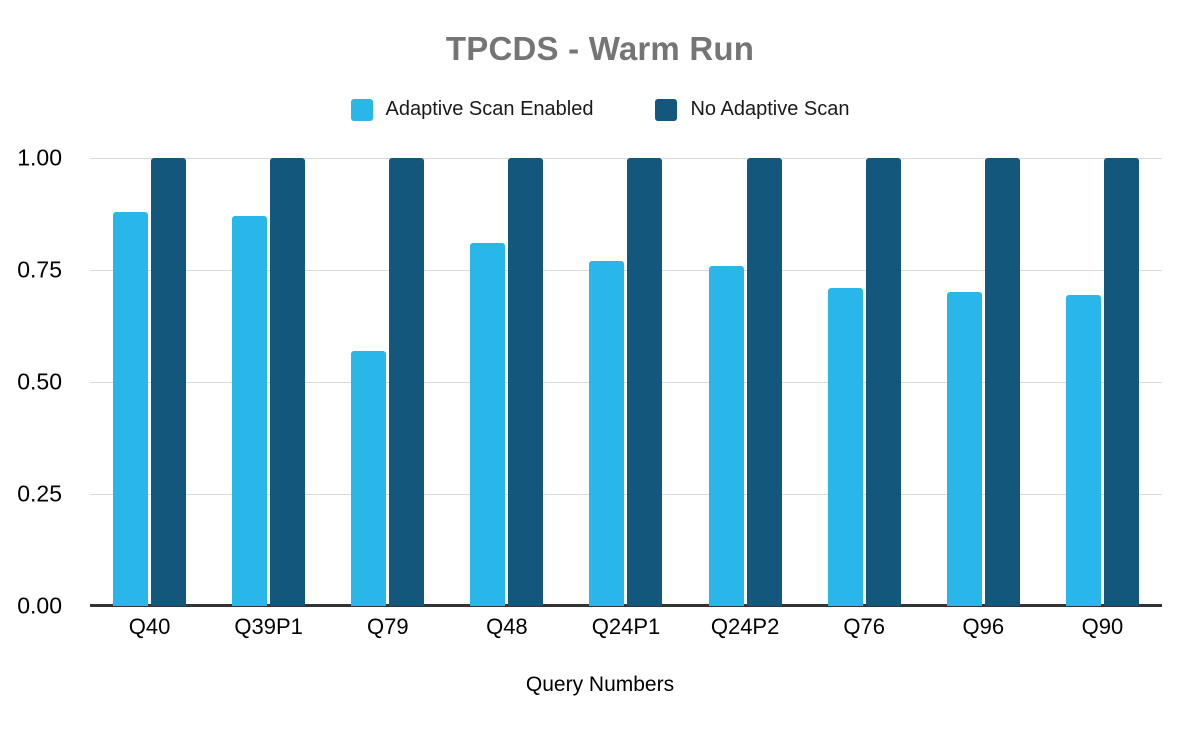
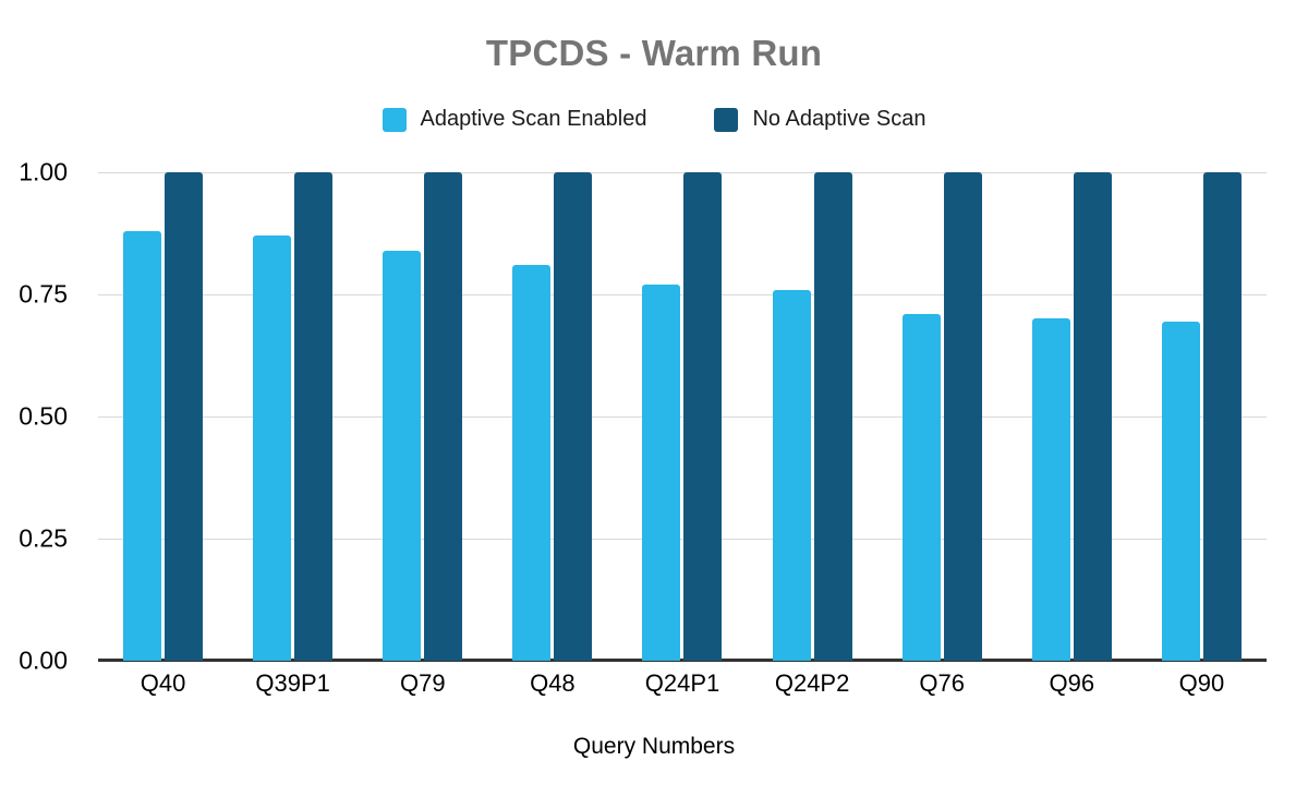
Adaptive Scan Enabled/Q79: 0.57 -> 0.84
